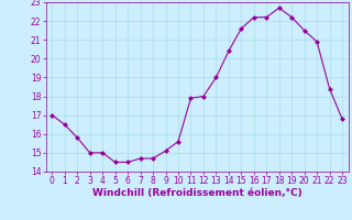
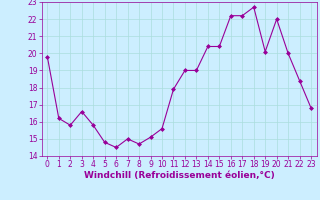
0: 17.0 -> 19.8
1: 16.5 -> 16.2
3: 15.0 -> 16.6
4: 15.0 -> 15.8
5: 14.5 -> 14.8
7: 14.7 -> 15.0
12: 18.0 -> 19.0
15: 21.6 -> 20.4
19: 22.2 -> 20.1
20: 21.5 -> 22.0
21: 20.9 -> 20.0
